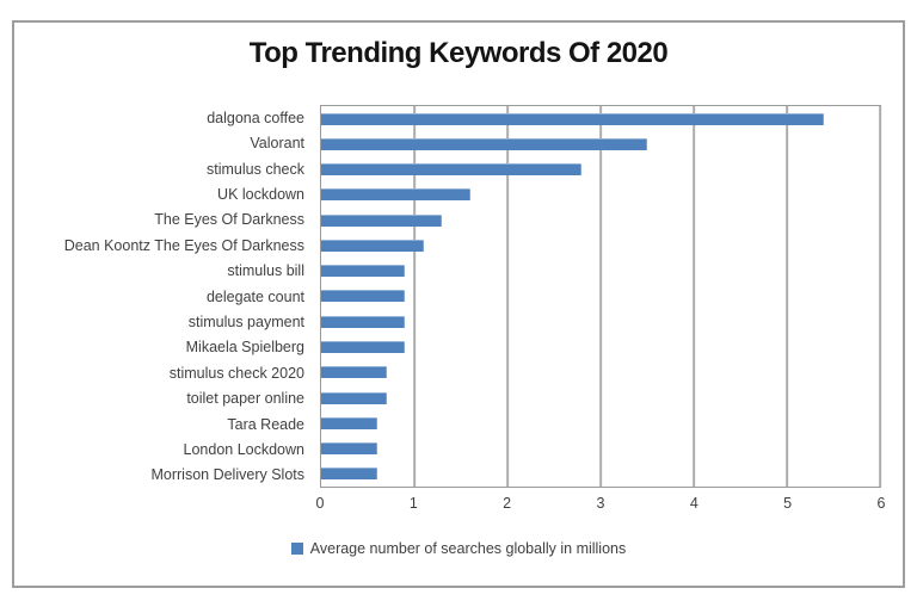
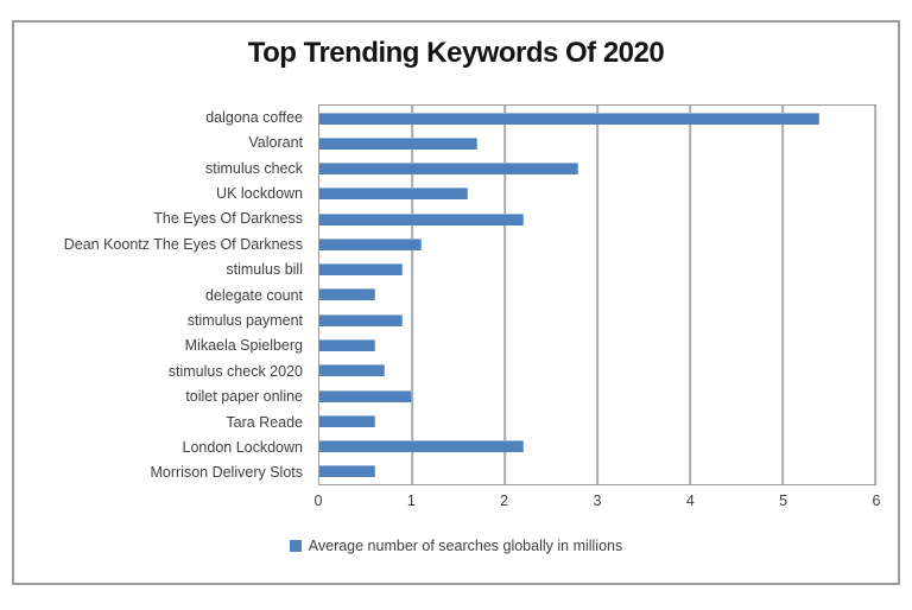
Valorant: 3.5 -> 1.7
The Eyes Of Darkness: 1.3 -> 2.2
delegate count: 0.9 -> 0.6
Mikaela Spielberg: 0.9 -> 0.6
toilet paper online: 0.7 -> 1.0
London Lockdown: 0.6 -> 2.2
